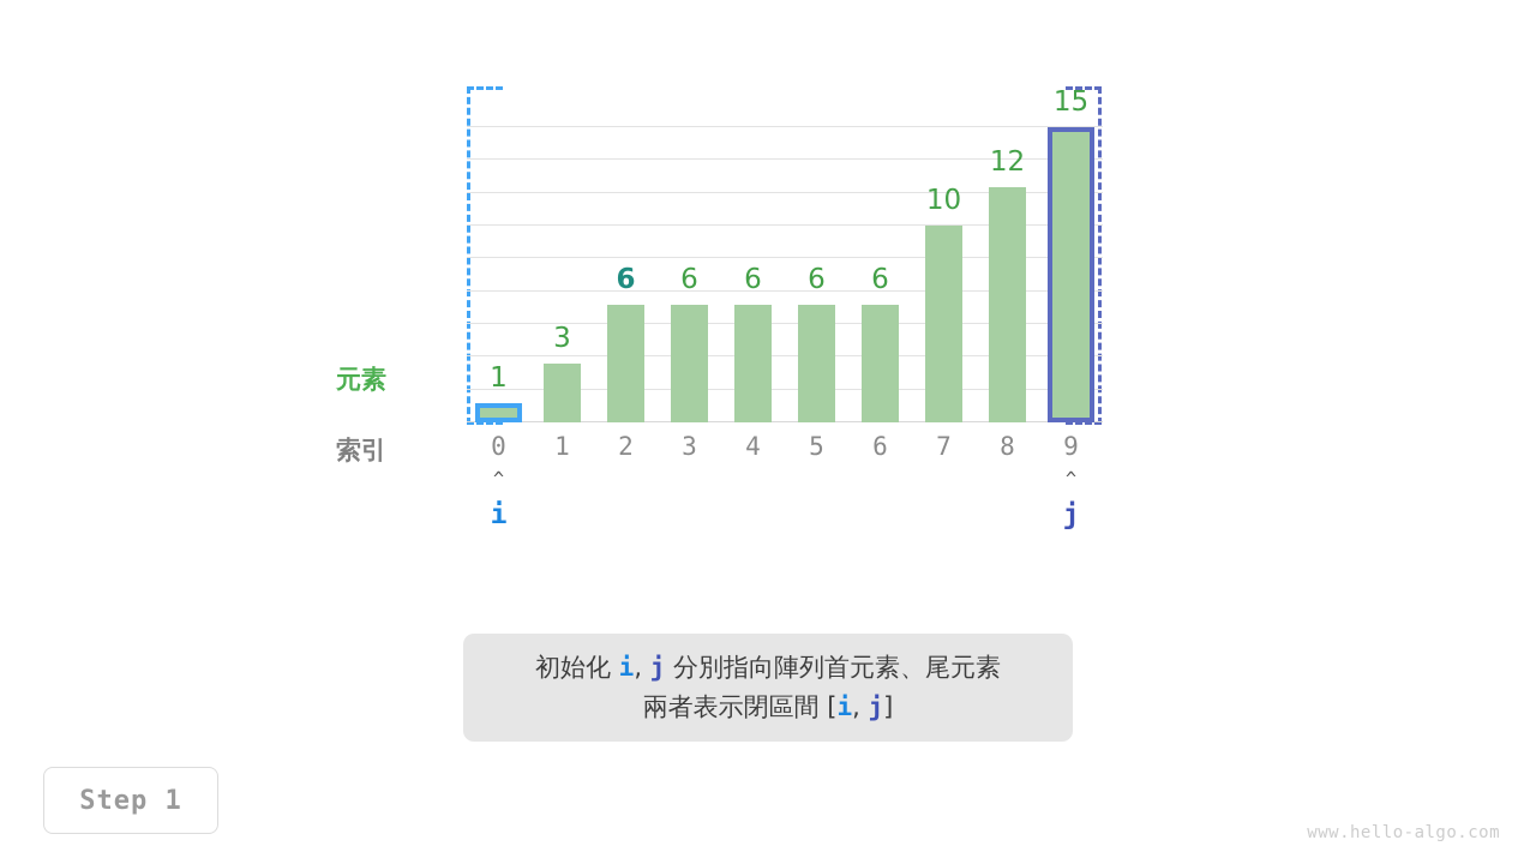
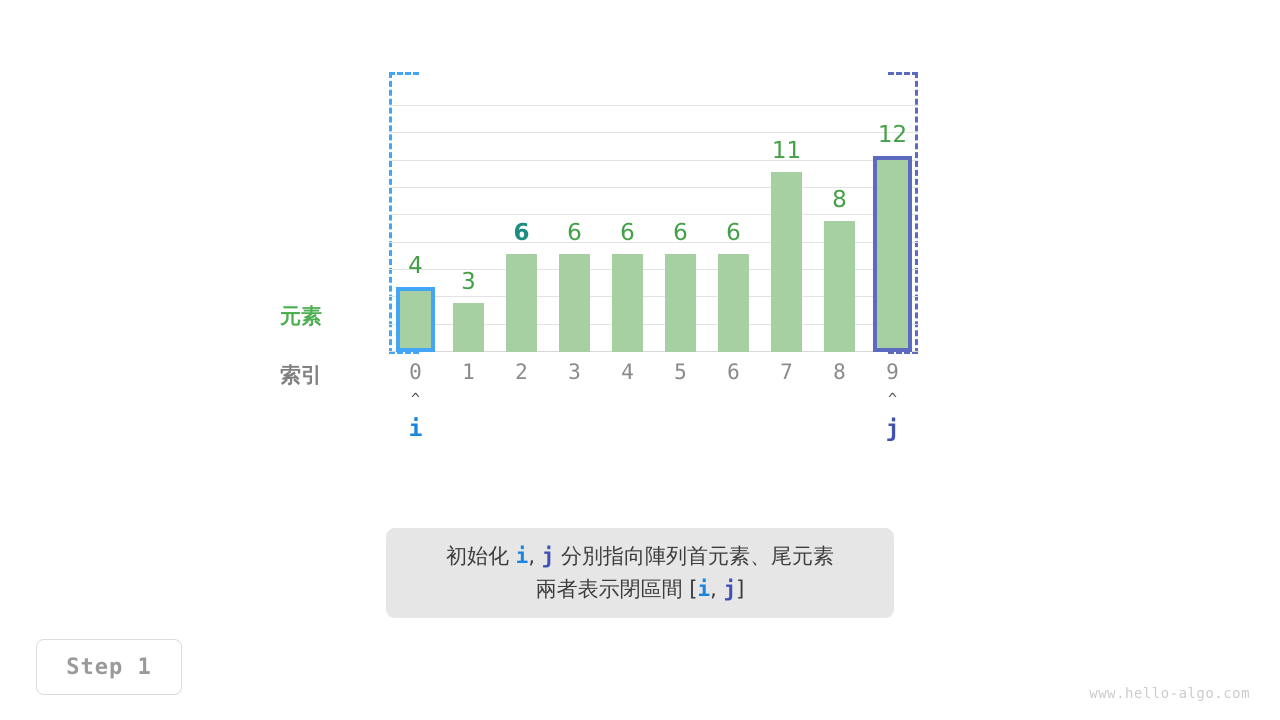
0: 1 -> 4
7: 10 -> 11
8: 12 -> 8
9: 15 -> 12
